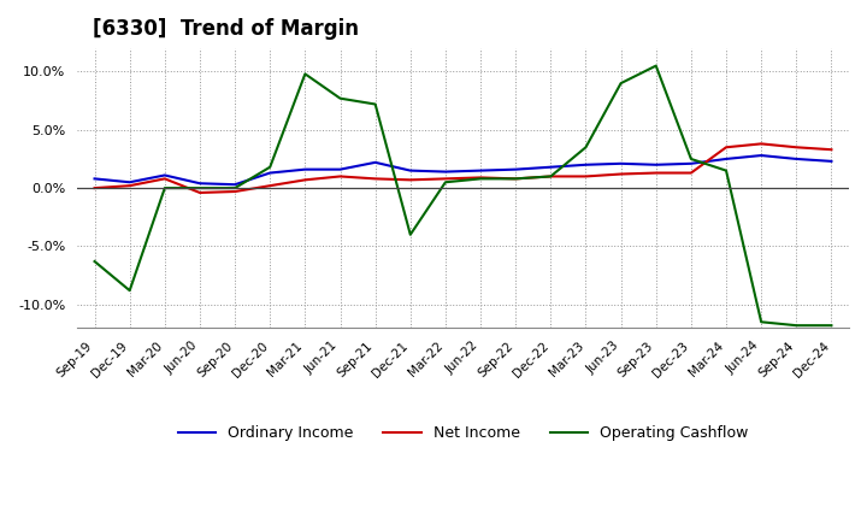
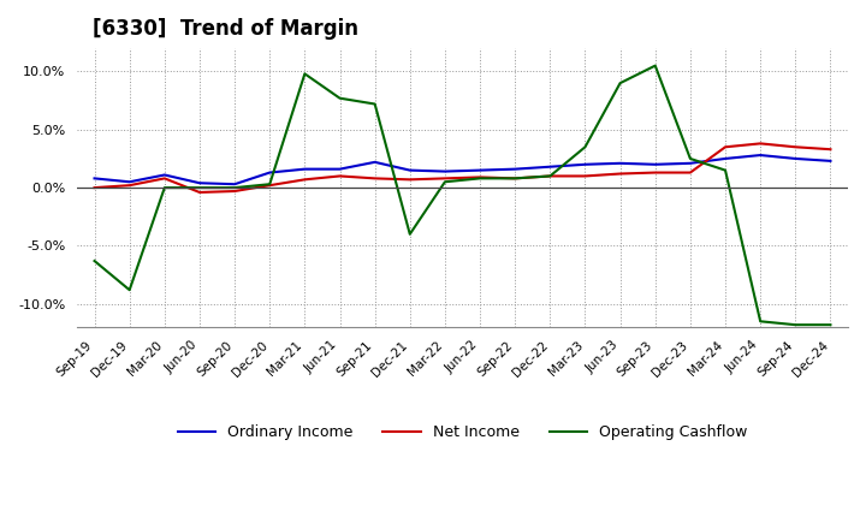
Operating Cashflow/Dec-20: 1.8% -> 0.3%
